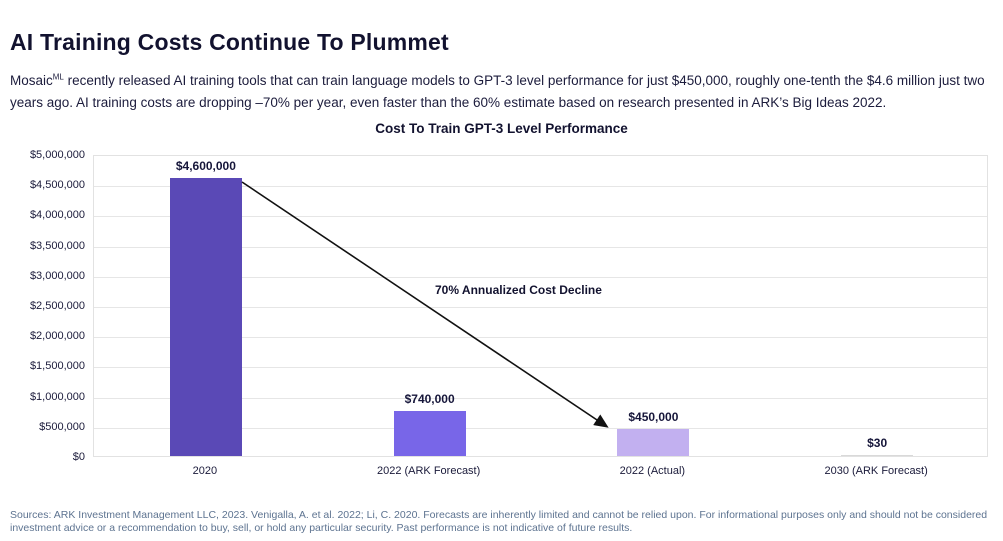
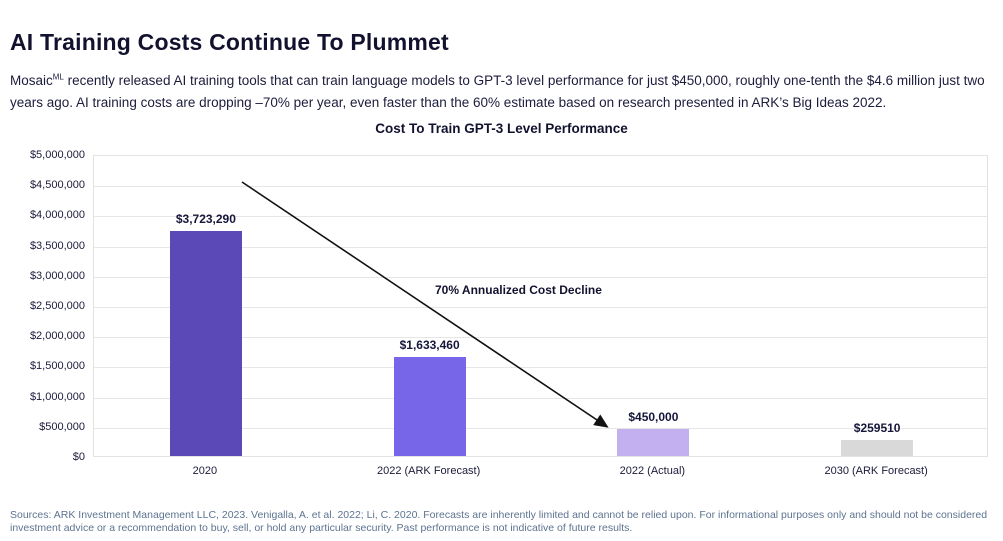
2020: $4,600,000 -> $3,723,290
2022 (ARK Forecast): $740,000 -> $1,633,460
2030 (ARK Forecast): $30 -> $259510
